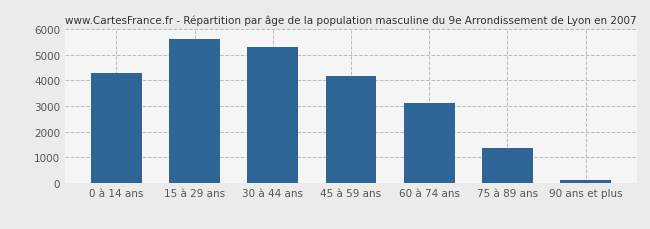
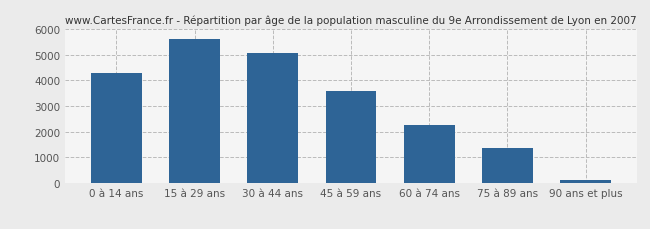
30 à 44 ans: 5300 -> 5080
45 à 59 ans: 4150 -> 3600
60 à 74 ans: 3100 -> 2250
